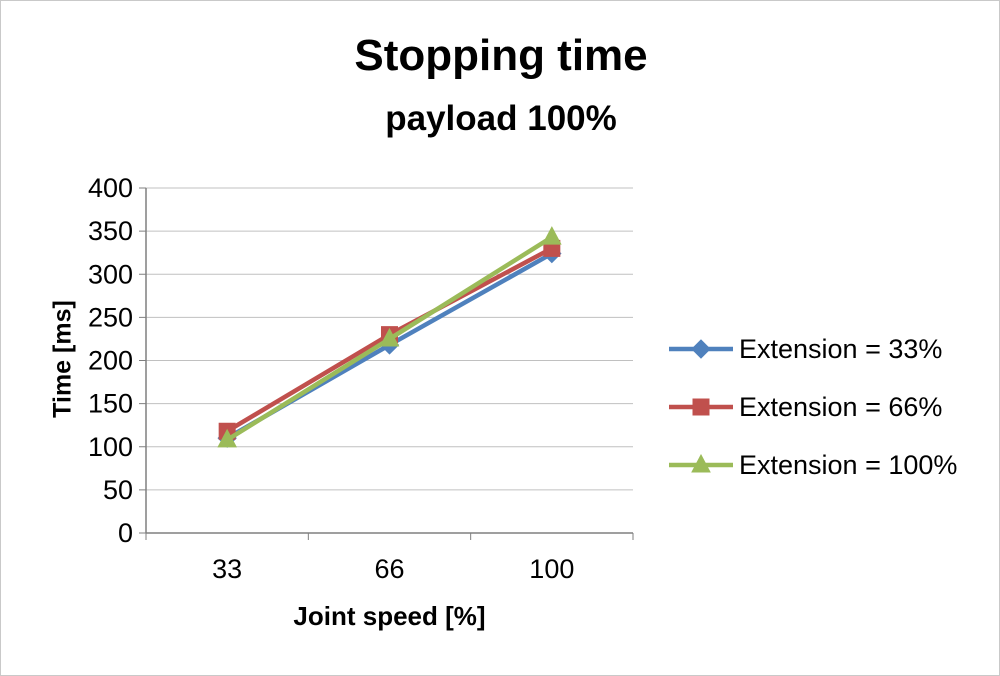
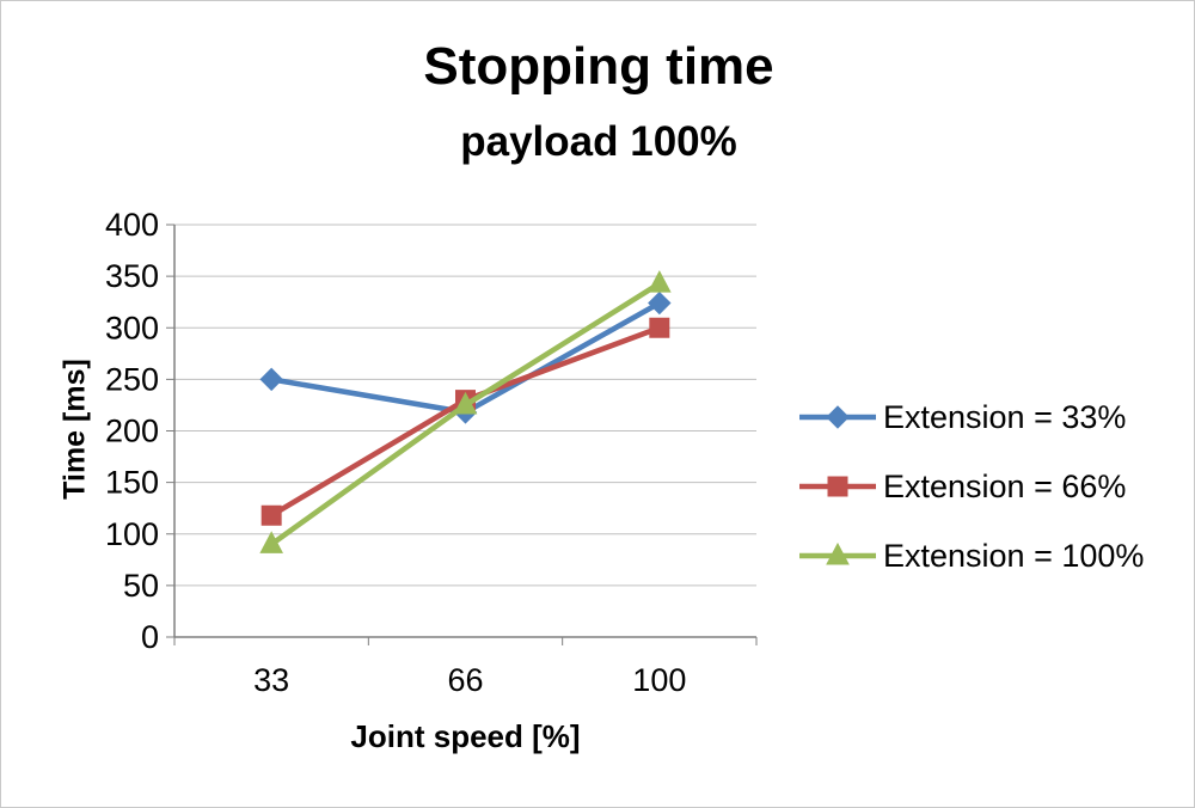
Extension = 33%/33: 110 -> 250
Extension = 100%/33: 110 -> 90
Extension = 66%/100: 330 -> 300
